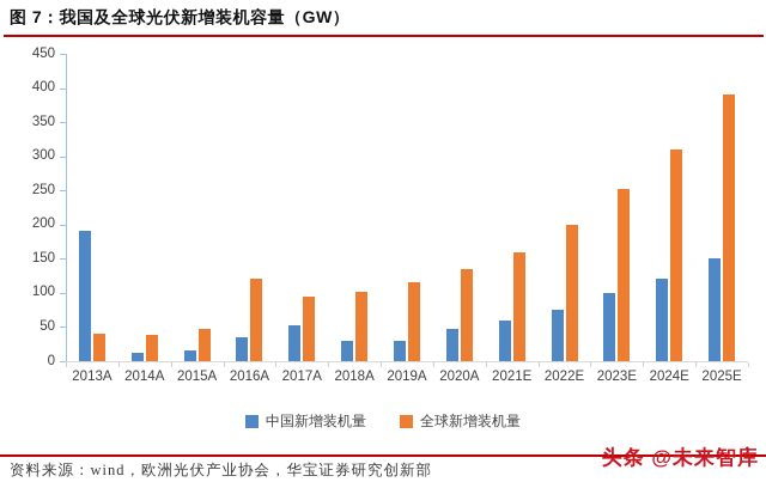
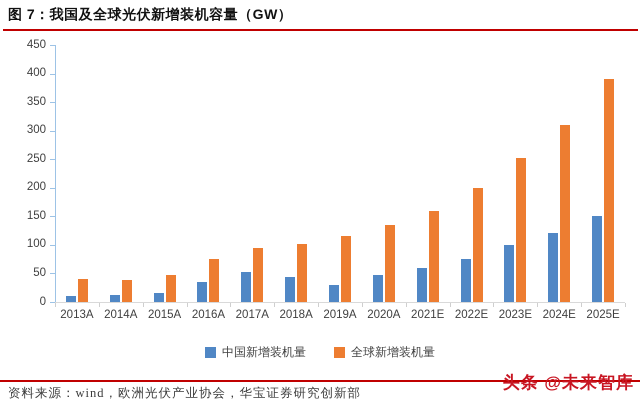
中国新增装机量/2013A: 190 -> 10
全球新增装机量/2016A: 120 -> 80
中国新增装机量/2018A: 30 -> 40
